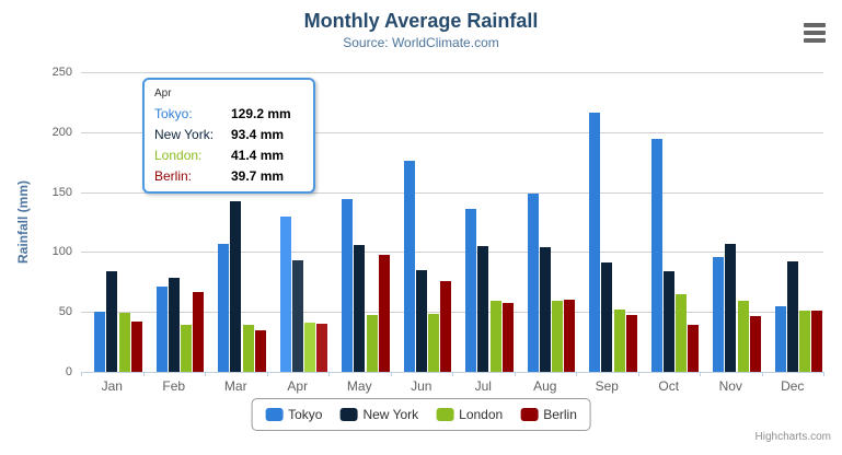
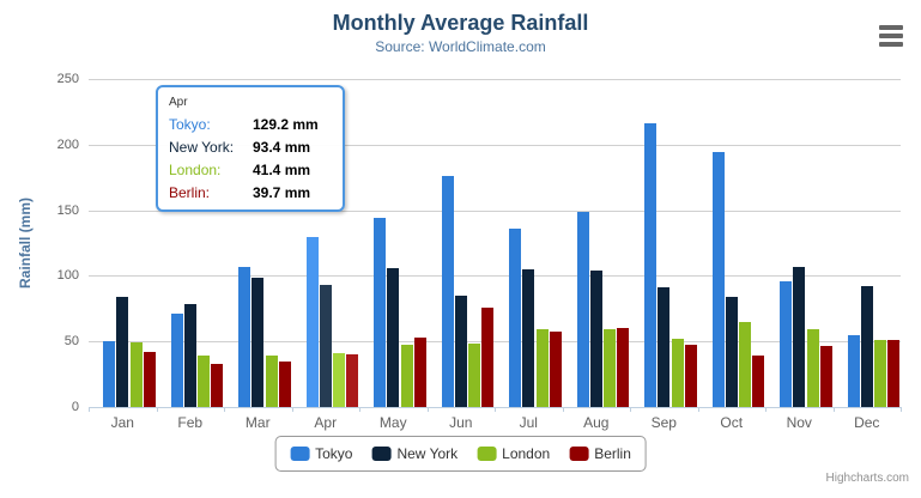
Berlin/Feb: 67 -> 33
New York/Mar: 142 -> 98
Berlin/May: 98 -> 53
